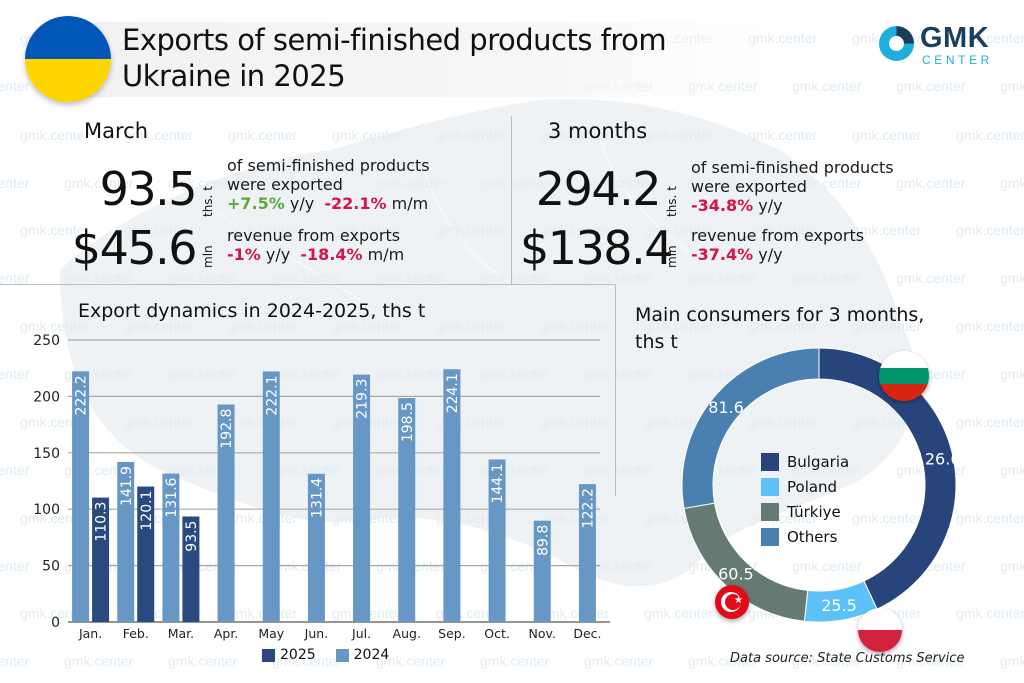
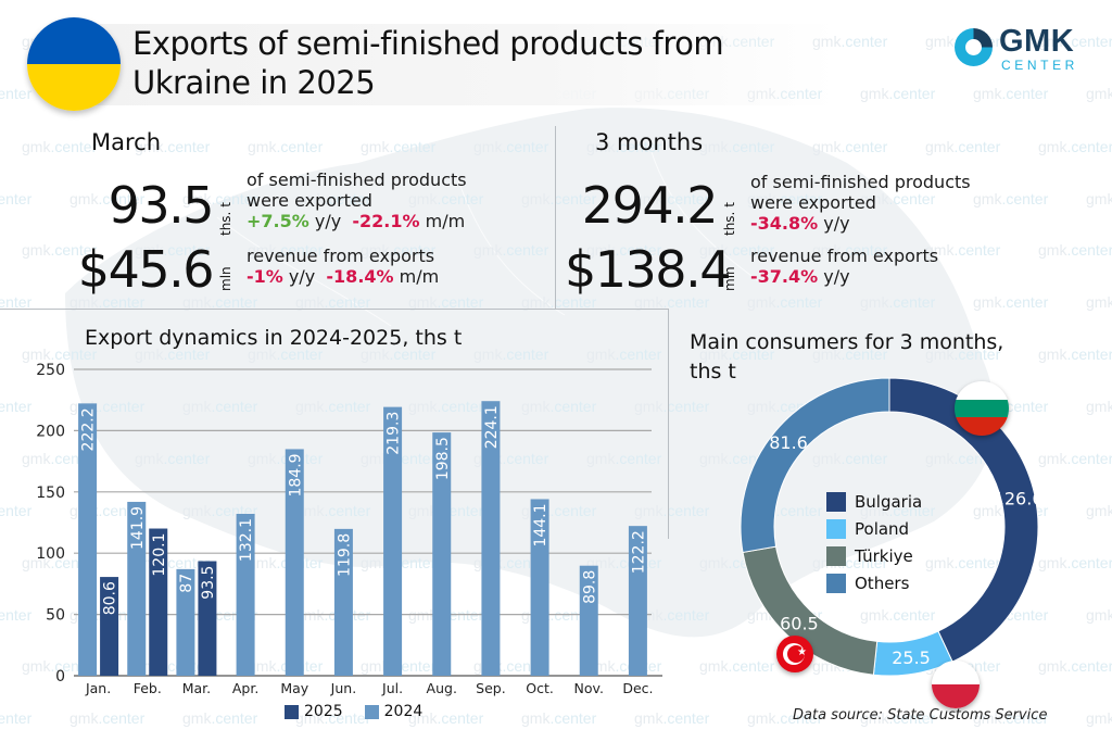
Export dynamics in 2024-2025, ths t/2025/Jan.: 110.3 -> 80.6
Export dynamics in 2024-2025, ths t/2024/Mar.: 131.6 -> 87
Export dynamics in 2024-2025, ths t/2024/Apr.: 192.8 -> 132.1
Export dynamics in 2024-2025, ths t/2024/May: 222.1 -> 184.9
Export dynamics in 2024-2025, ths t/2024/Jun.: 131.4 -> 119.8
